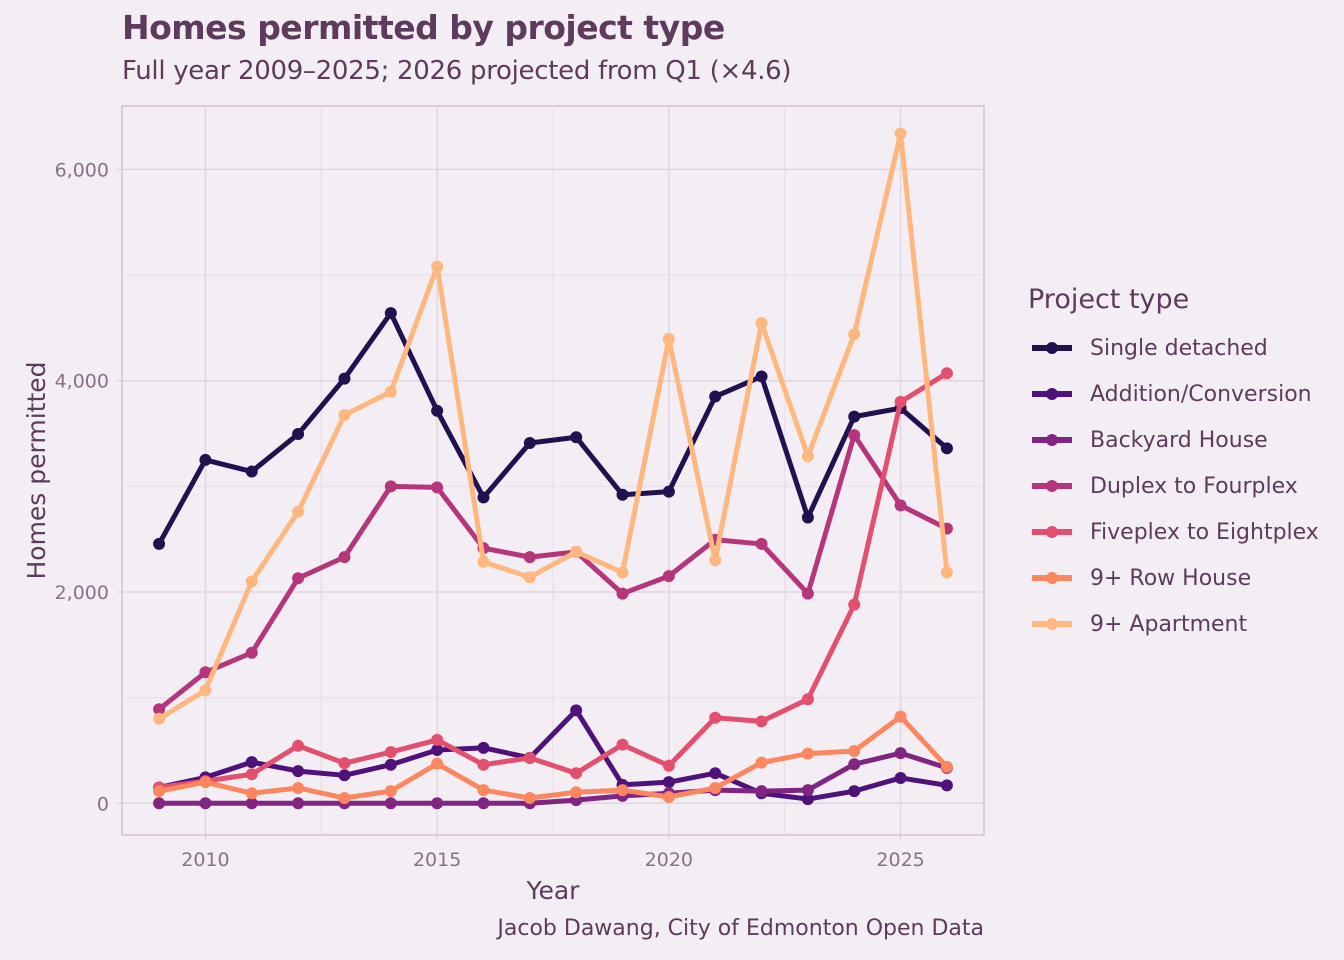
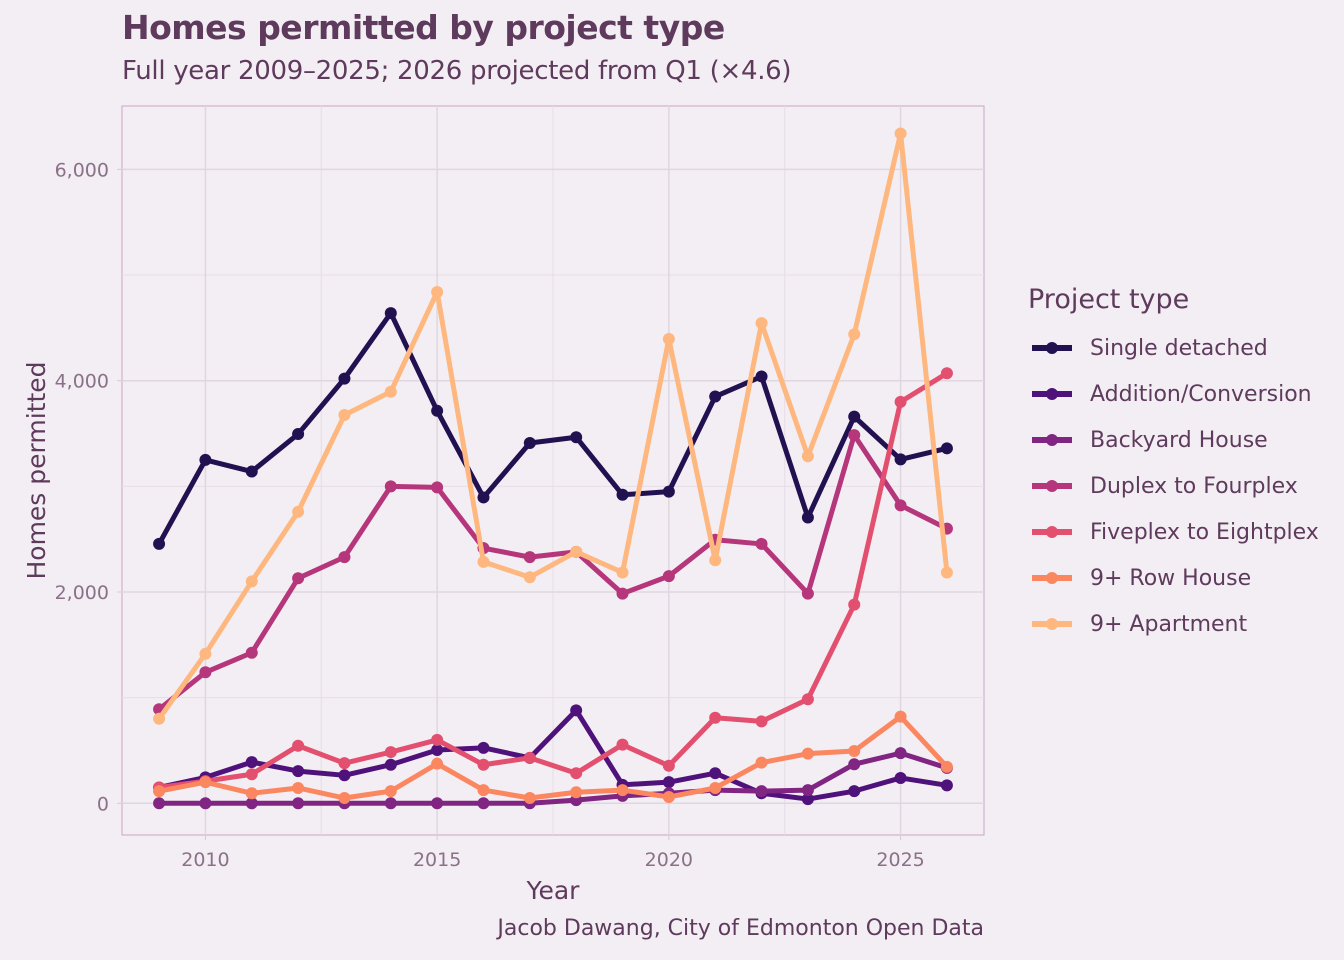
9+ Apartment/2010: 1070 -> 1420
9+ Apartment/2015: 5080 -> 4840
Single detached/2025: 3740 -> 3260
